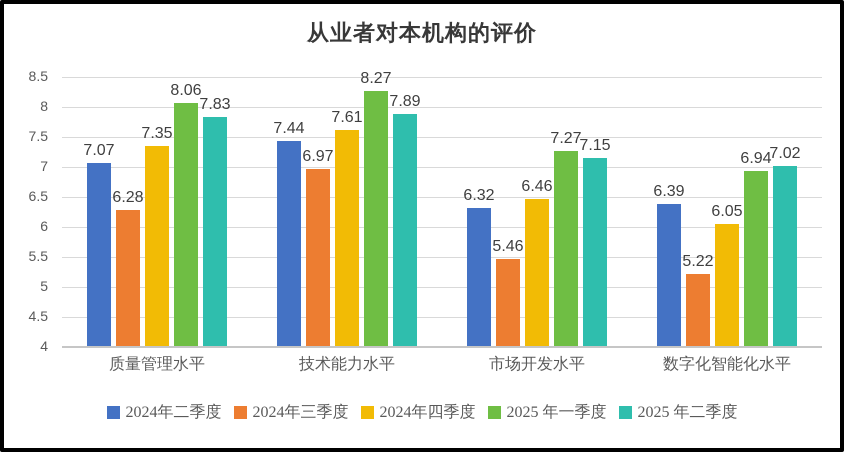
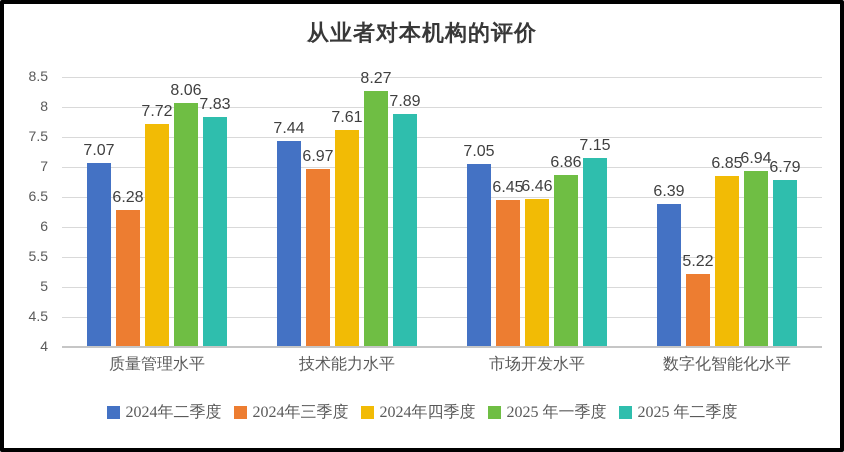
2024年四季度/质量管理水平: 7.35 -> 7.72
2024年二季度/市场开发水平: 6.32 -> 7.05
2024年三季度/市场开发水平: 5.46 -> 6.45
2025 年一季度/市场开发水平: 7.27 -> 6.86
2024年四季度/数字化智能化水平: 6.05 -> 6.85
2025 年二季度/数字化智能化水平: 7.02 -> 6.79
